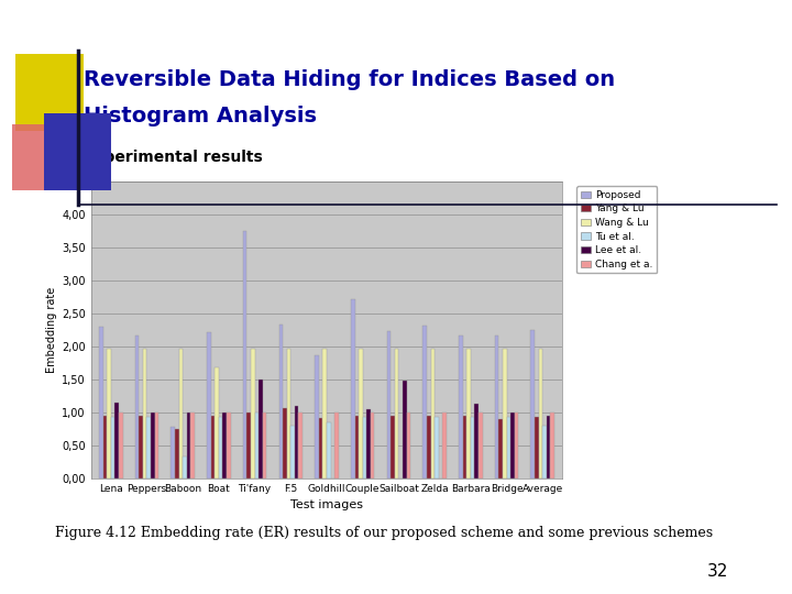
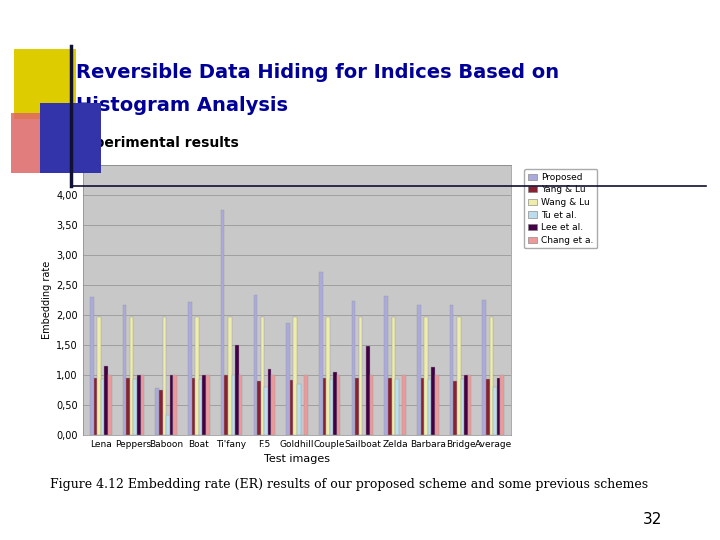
Wang & Lu/Boat: 1,68 -> 1,97
Yang & Lu/F.5: 1,06 -> 0,90
